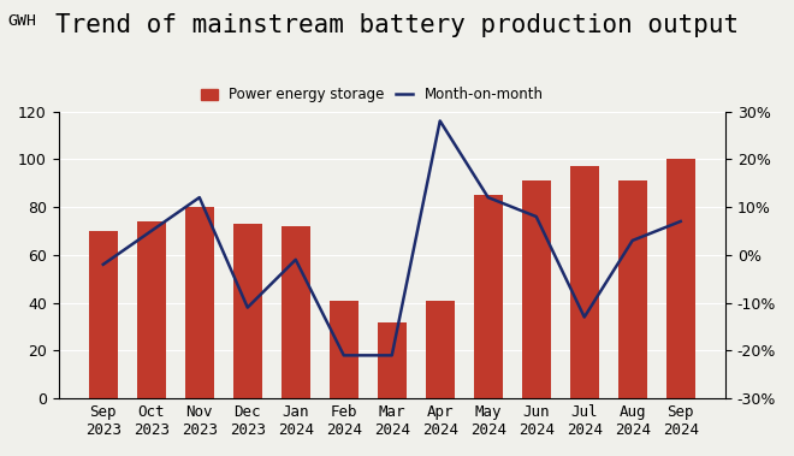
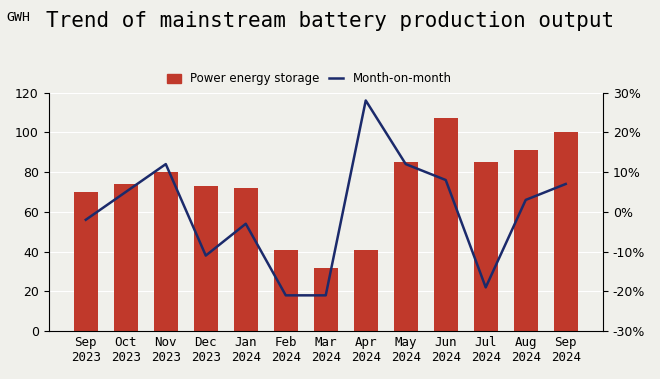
Month-on-month/Jan 2024: -1% -> -3%
Power energy storage/Jun 2024: 91 -> 107
Power energy storage/Jul 2024: 97 -> 85
Month-on-month/Jul 2024: -13% -> -19%
